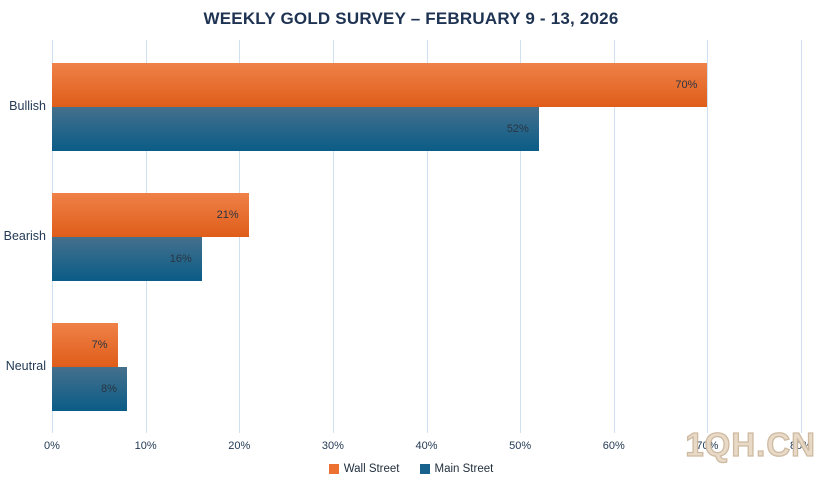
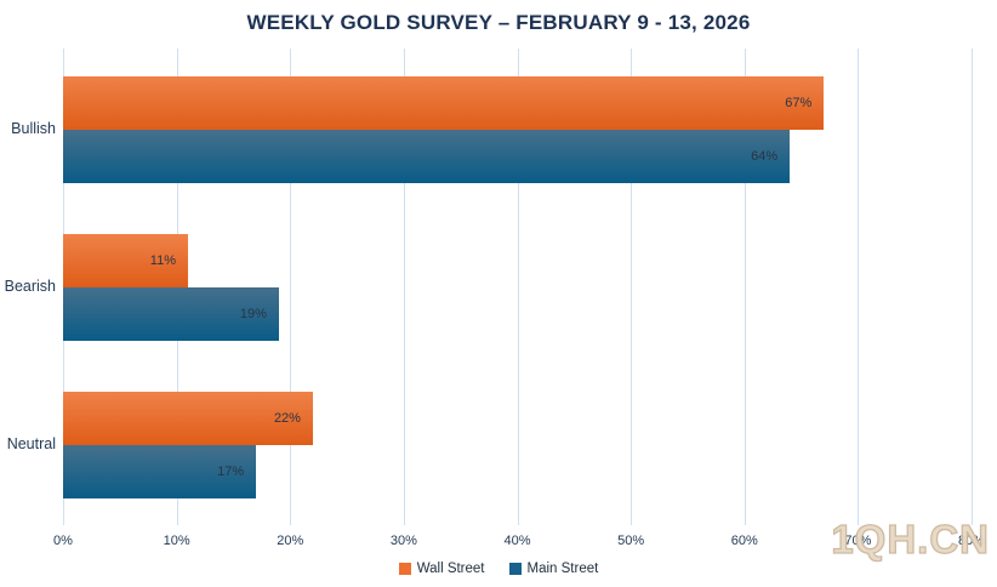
Wall Street/Bullish: 70% -> 67%
Main Street/Bullish: 52% -> 64%
Wall Street/Bearish: 21% -> 11%
Main Street/Bearish: 16% -> 19%
Wall Street/Neutral: 7% -> 22%
Main Street/Neutral: 8% -> 17%
